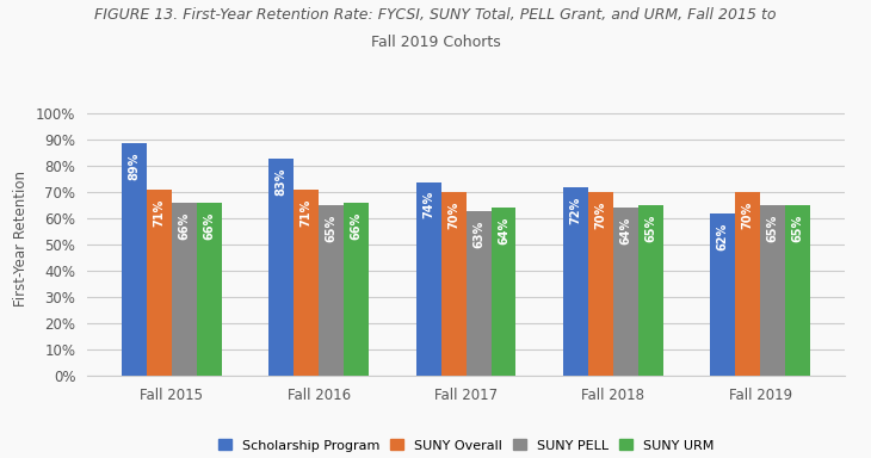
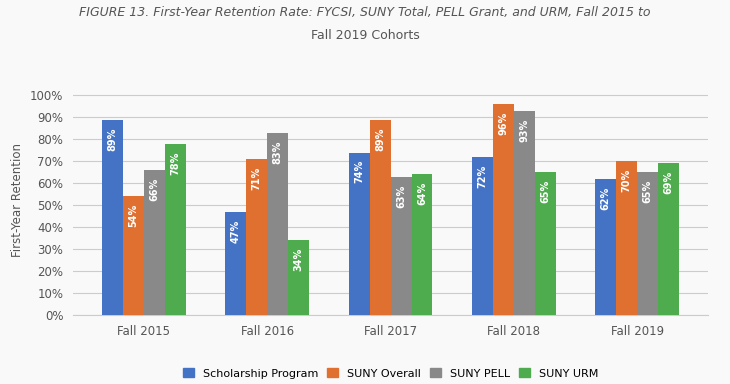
SUNY Overall/Fall 2015: 71% -> 54%
SUNY URM/Fall 2015: 66% -> 78%
Scholarship Program/Fall 2016: 83% -> 47%
SUNY PELL/Fall 2016: 65% -> 83%
SUNY URM/Fall 2016: 66% -> 34%
SUNY Overall/Fall 2017: 70% -> 89%
SUNY Overall/Fall 2018: 70% -> 96%
SUNY PELL/Fall 2018: 64% -> 93%
SUNY URM/Fall 2019: 65% -> 69%
